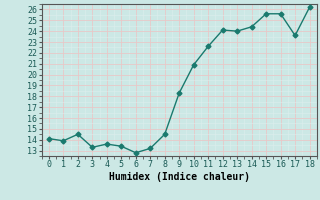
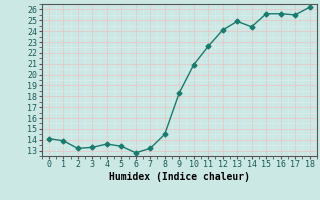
2: 14.5 -> 13.2
13: 24.0 -> 24.9
17: 23.6 -> 25.5
